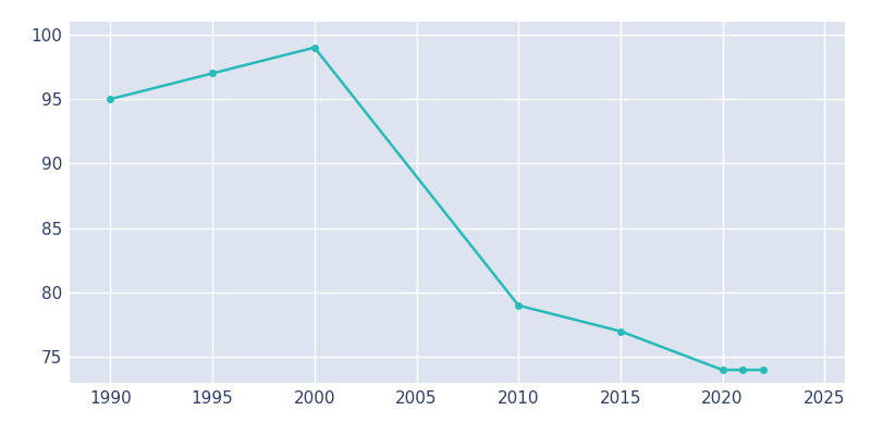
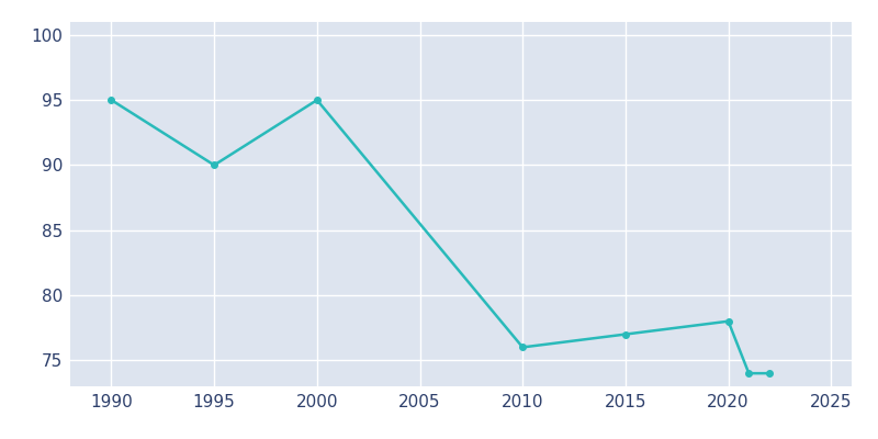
1995: 97 -> 90
2000: 99 -> 95
2010: 79 -> 76
2020: 74 -> 78
